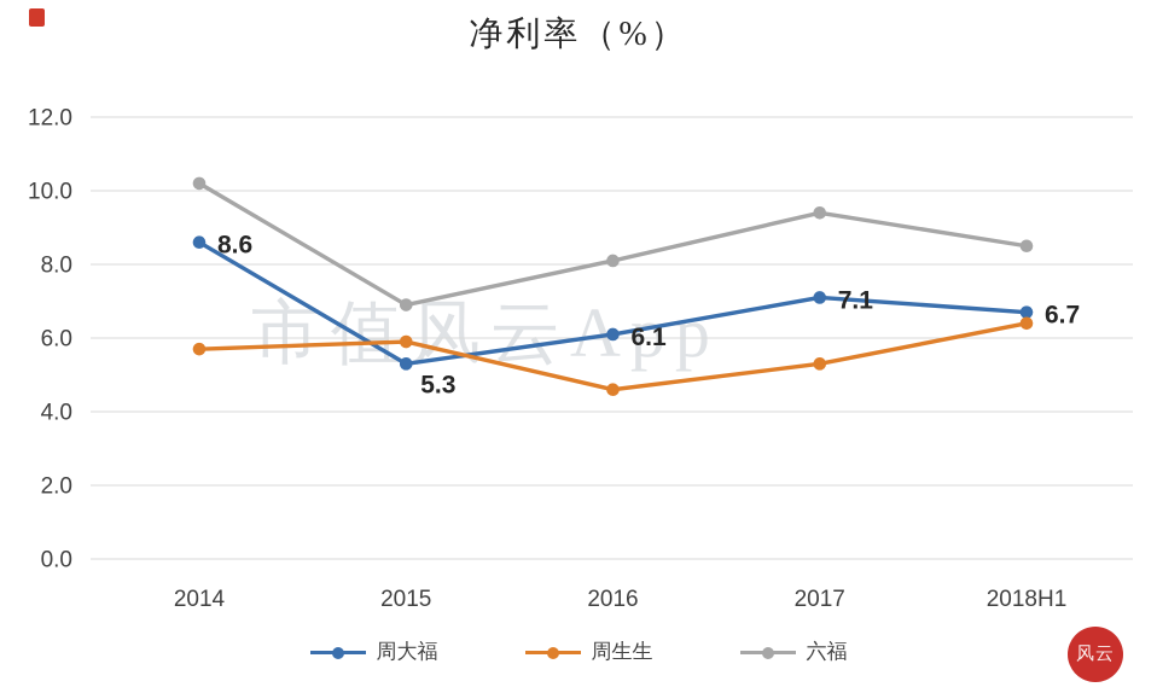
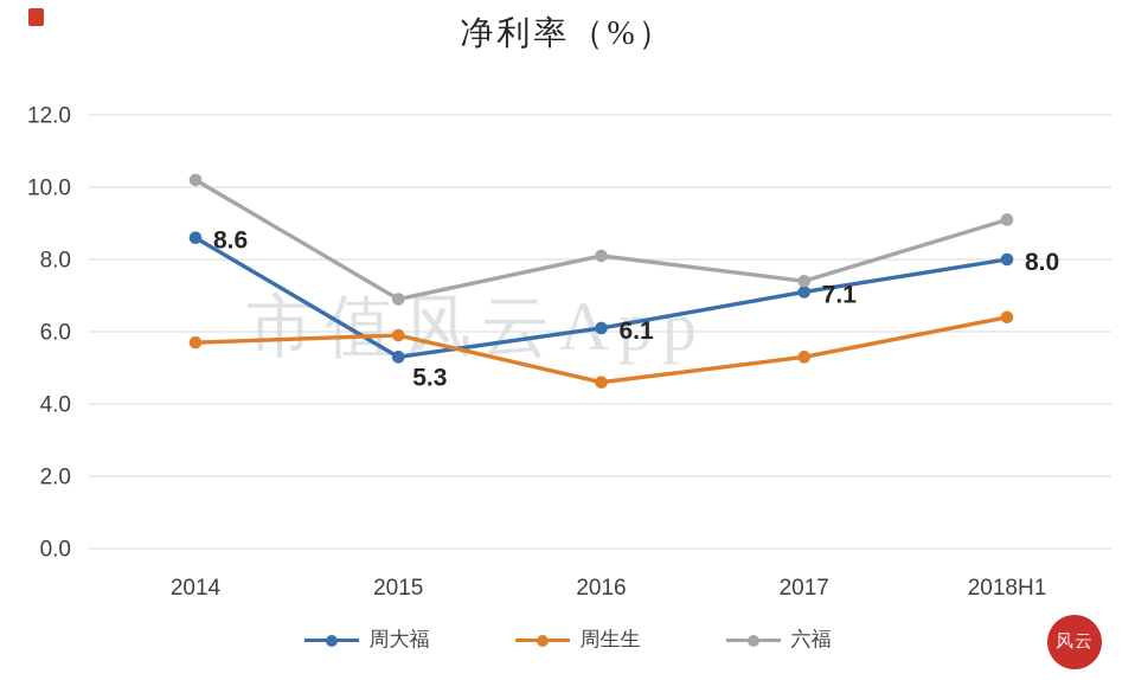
六福/2017: 9.4 -> 7.4
周大福/2018H1: 6.7 -> 8.0
六福/2018H1: 8.5 -> 9.1
